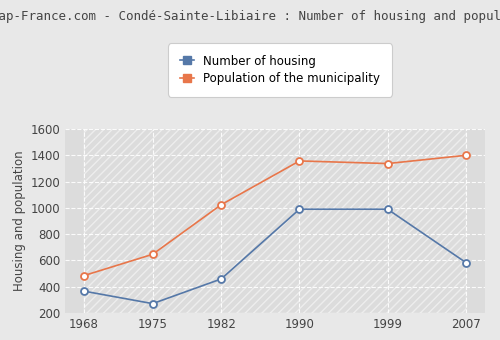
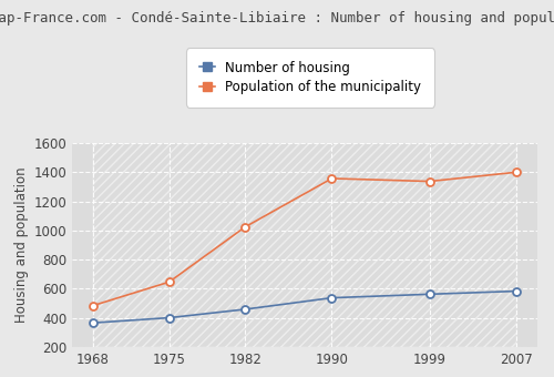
Number of housing/1975: 270 -> 400
Number of housing/1990: 990 -> 540
Number of housing/1999: 990 -> 560
